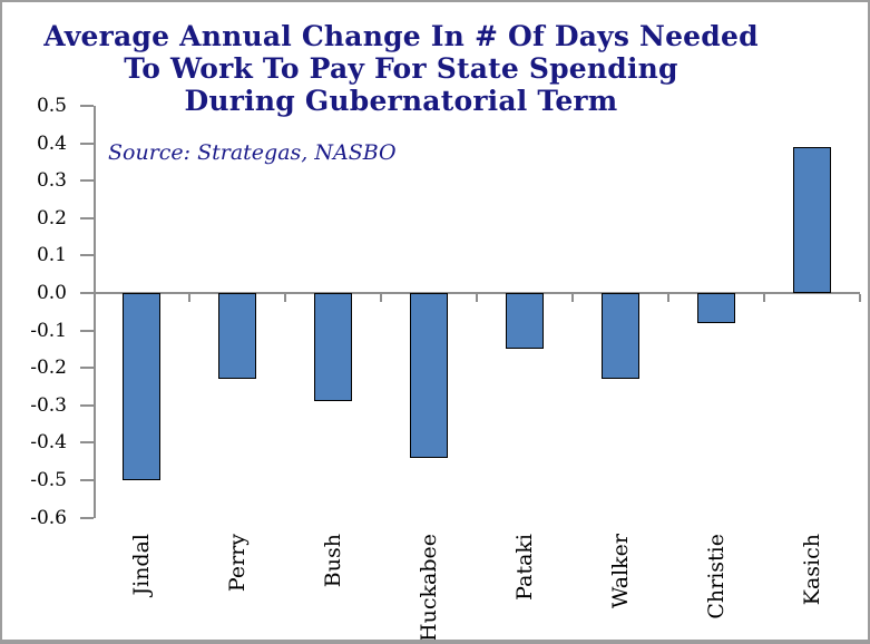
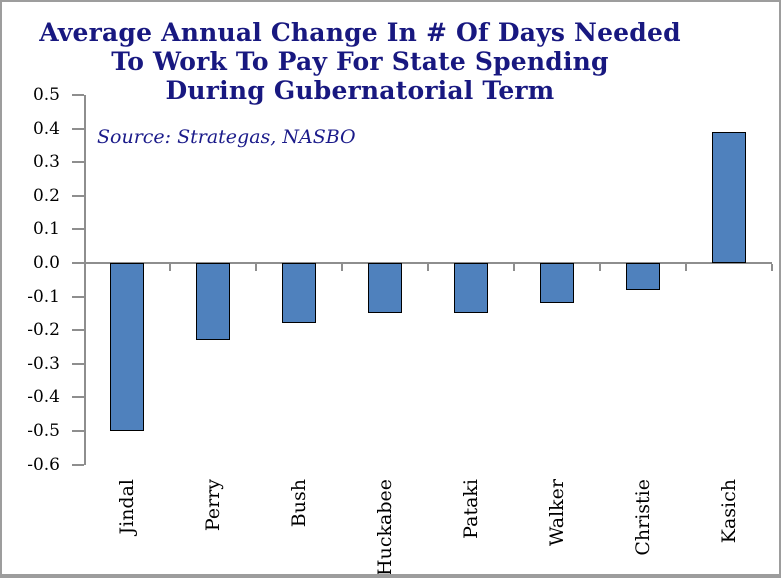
Bush: -0.29 -> -0.18
Huckabee: -0.44 -> -0.15
Walker: -0.23 -> -0.12
